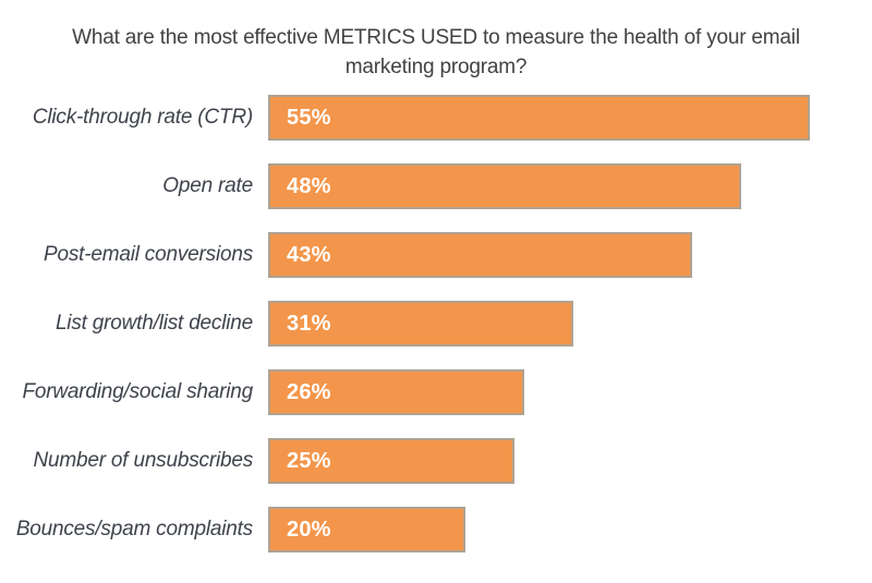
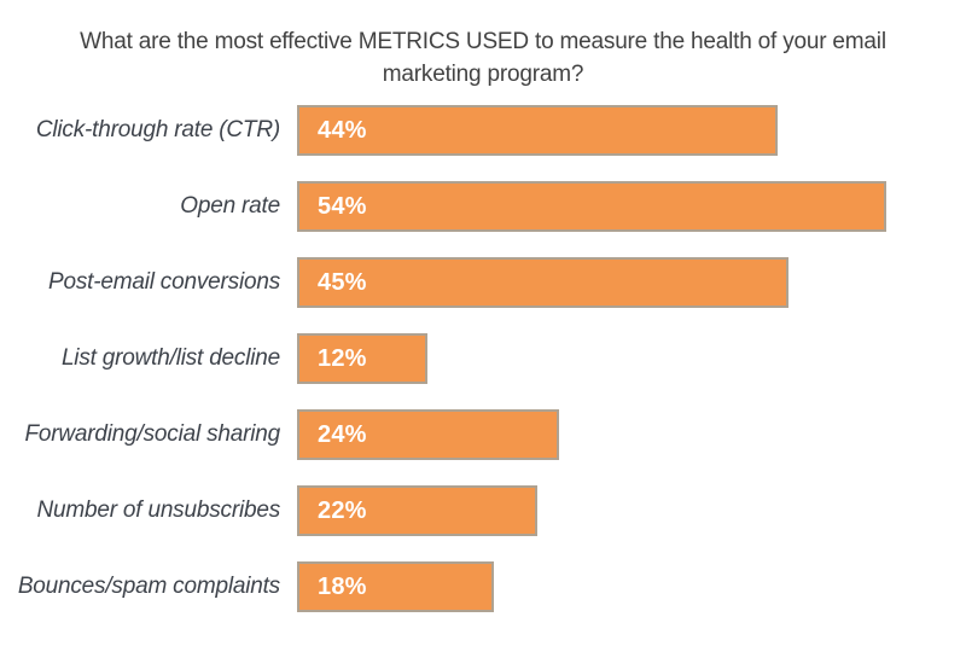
Click-through rate (CTR): 55% -> 44%
Open rate: 48% -> 54%
Post-email conversions: 43% -> 45%
List growth/list decline: 31% -> 12%
Forwarding/social sharing: 26% -> 24%
Number of unsubscribes: 25% -> 22%
Bounces/spam complaints: 20% -> 18%
